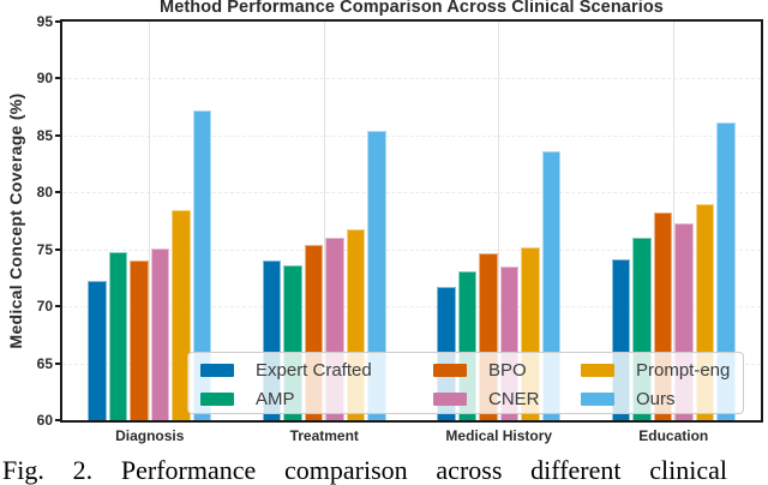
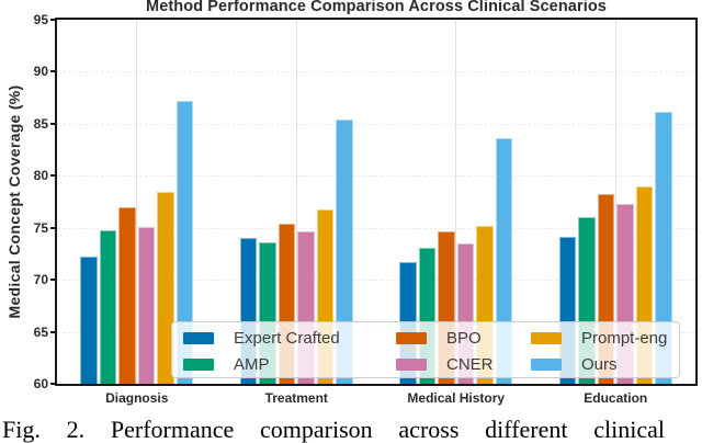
BPO/Diagnosis: 74 -> 77
CNER/Treatment: 76 -> 75
